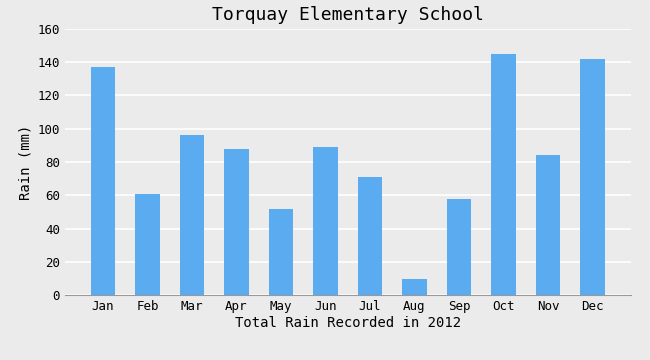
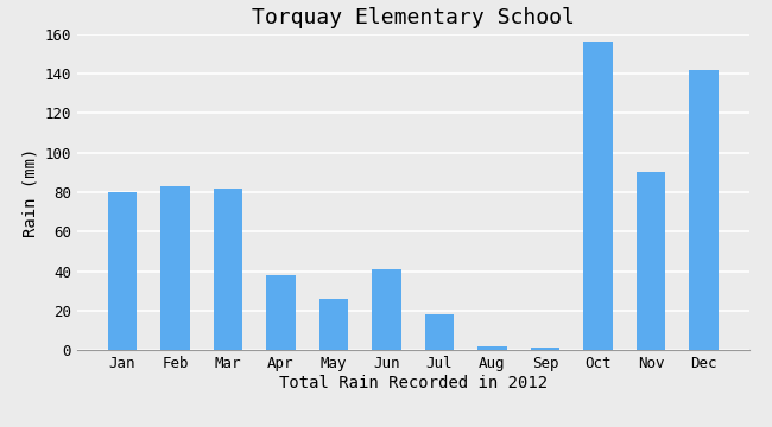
Jan: 137 -> 80
Feb: 61 -> 83
Mar: 96 -> 82
Apr: 88 -> 38
May: 52 -> 26
Jun: 89 -> 41
Jul: 71 -> 18
Aug: 10 -> 2
Sep: 58 -> 2
Oct: 145 -> 156
Nov: 84 -> 90
